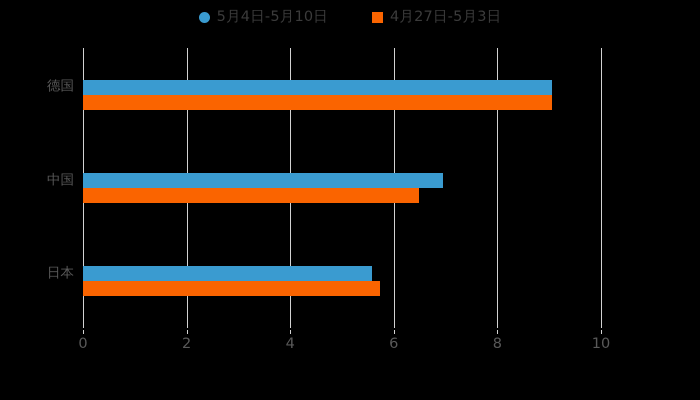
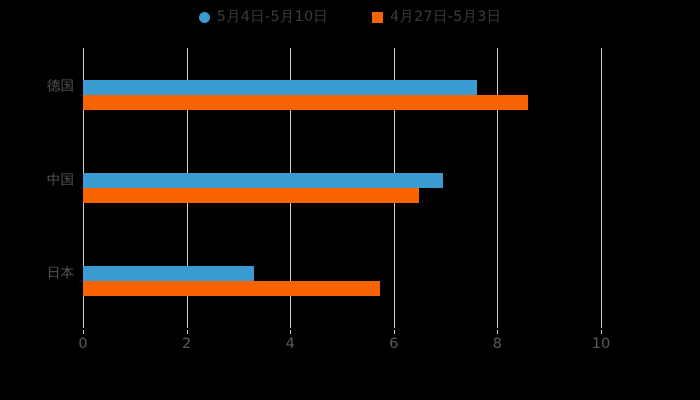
5月4日-5月10日/德国: 9.1 -> 7.6
4月27日-5月3日/德国: 9.1 -> 8.6
5月4日-5月10日/日本: 5.6 -> 3.3
